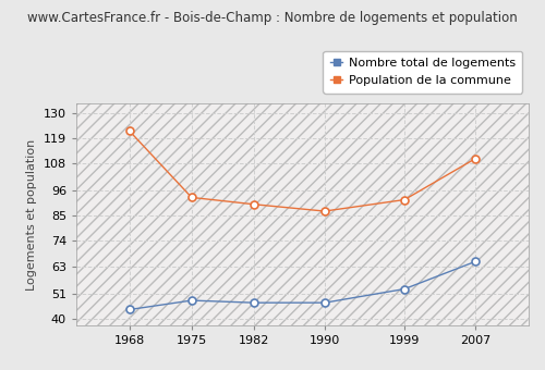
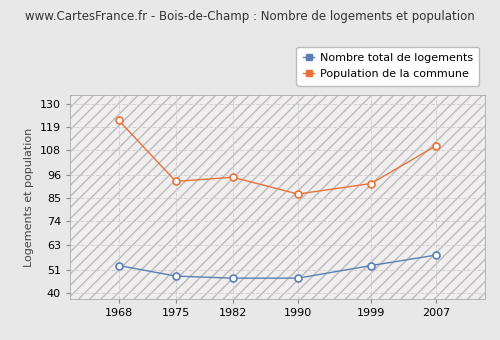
Nombre total de logements/1968: 44 -> 53
Population de la commune/1982: 90 -> 95
Nombre total de logements/2007: 65 -> 58
